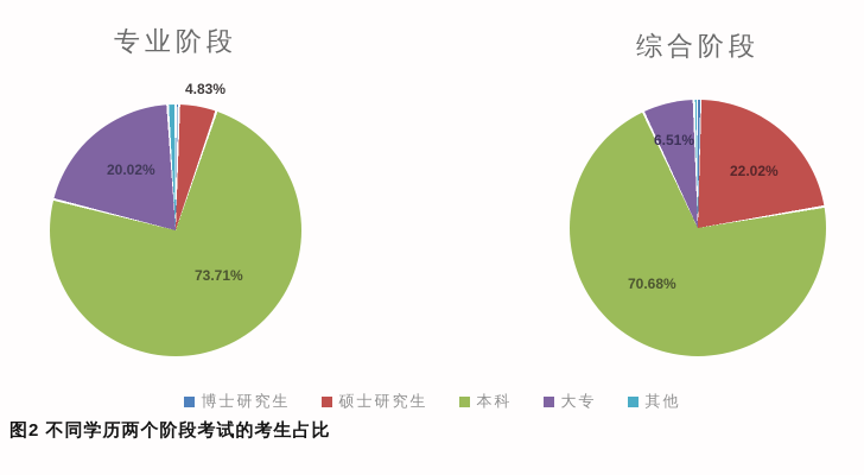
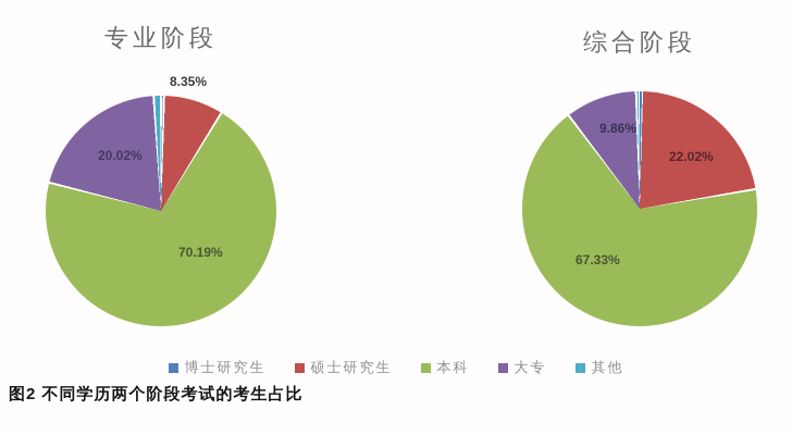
专业阶段/硕士研究生: 4.83% -> 8.35%
专业阶段/本科: 73.71% -> 70.19%
综合阶段/本科: 70.68% -> 67.33%
综合阶段/大专: 6.51% -> 9.86%
